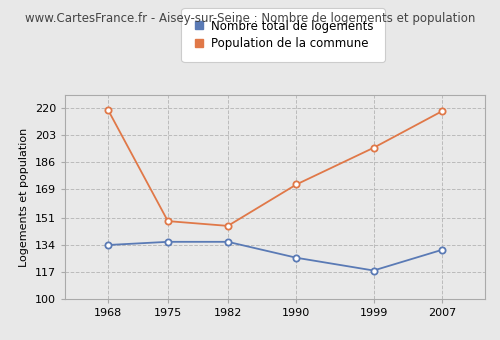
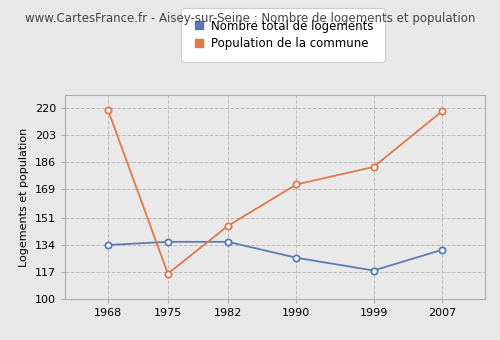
Population de la commune/1975: 149 -> 116
Population de la commune/1999: 195 -> 183
